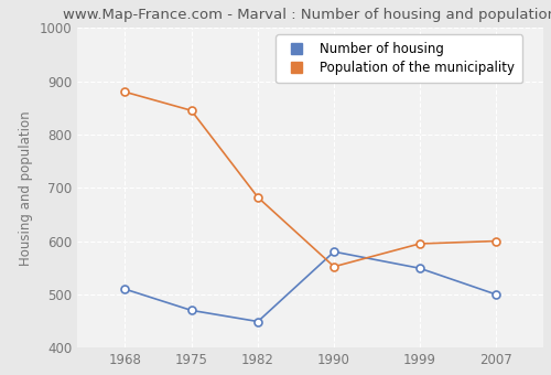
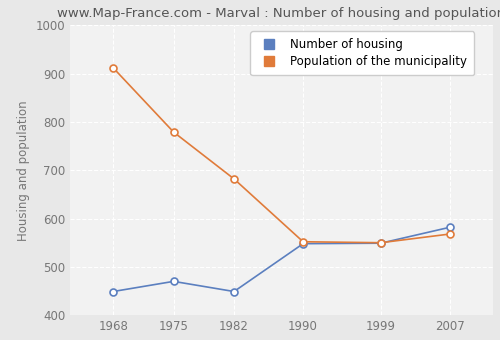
Number of housing/1968: 510 -> 449
Population of the municipality/1968: 880 -> 912
Population of the municipality/1975: 845 -> 779
Number of housing/1990: 580 -> 548
Population of the municipality/1999: 595 -> 550
Number of housing/2007: 500 -> 582
Population of the municipality/2007: 600 -> 568
